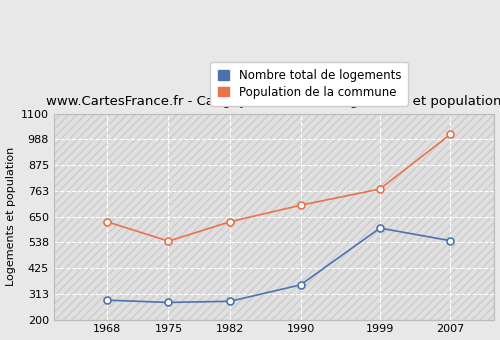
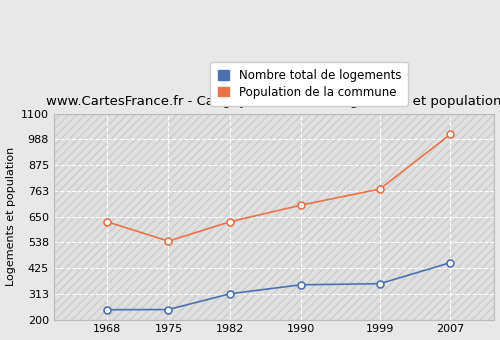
Nombre total de logements/1968: 285 -> 243
Nombre total de logements/1975: 275 -> 244
Nombre total de logements/1982: 280 -> 313
Nombre total de logements/1999: 600 -> 357
Nombre total de logements/2007: 545 -> 449
